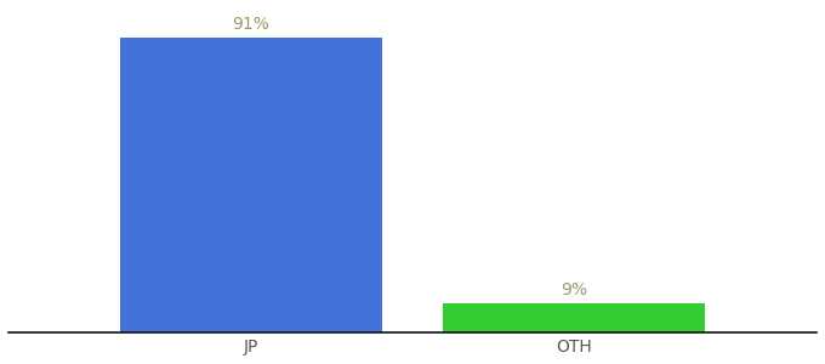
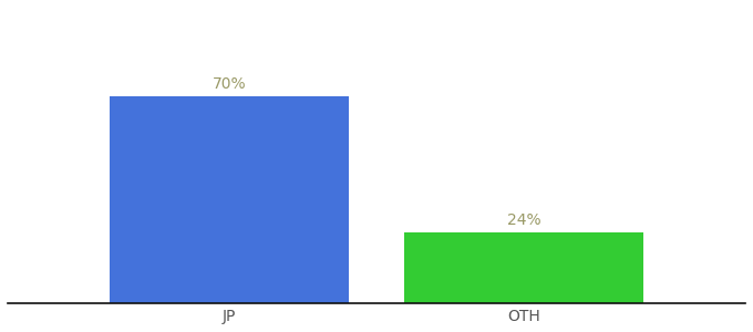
JP: 91% -> 70%
OTH: 9% -> 24%
